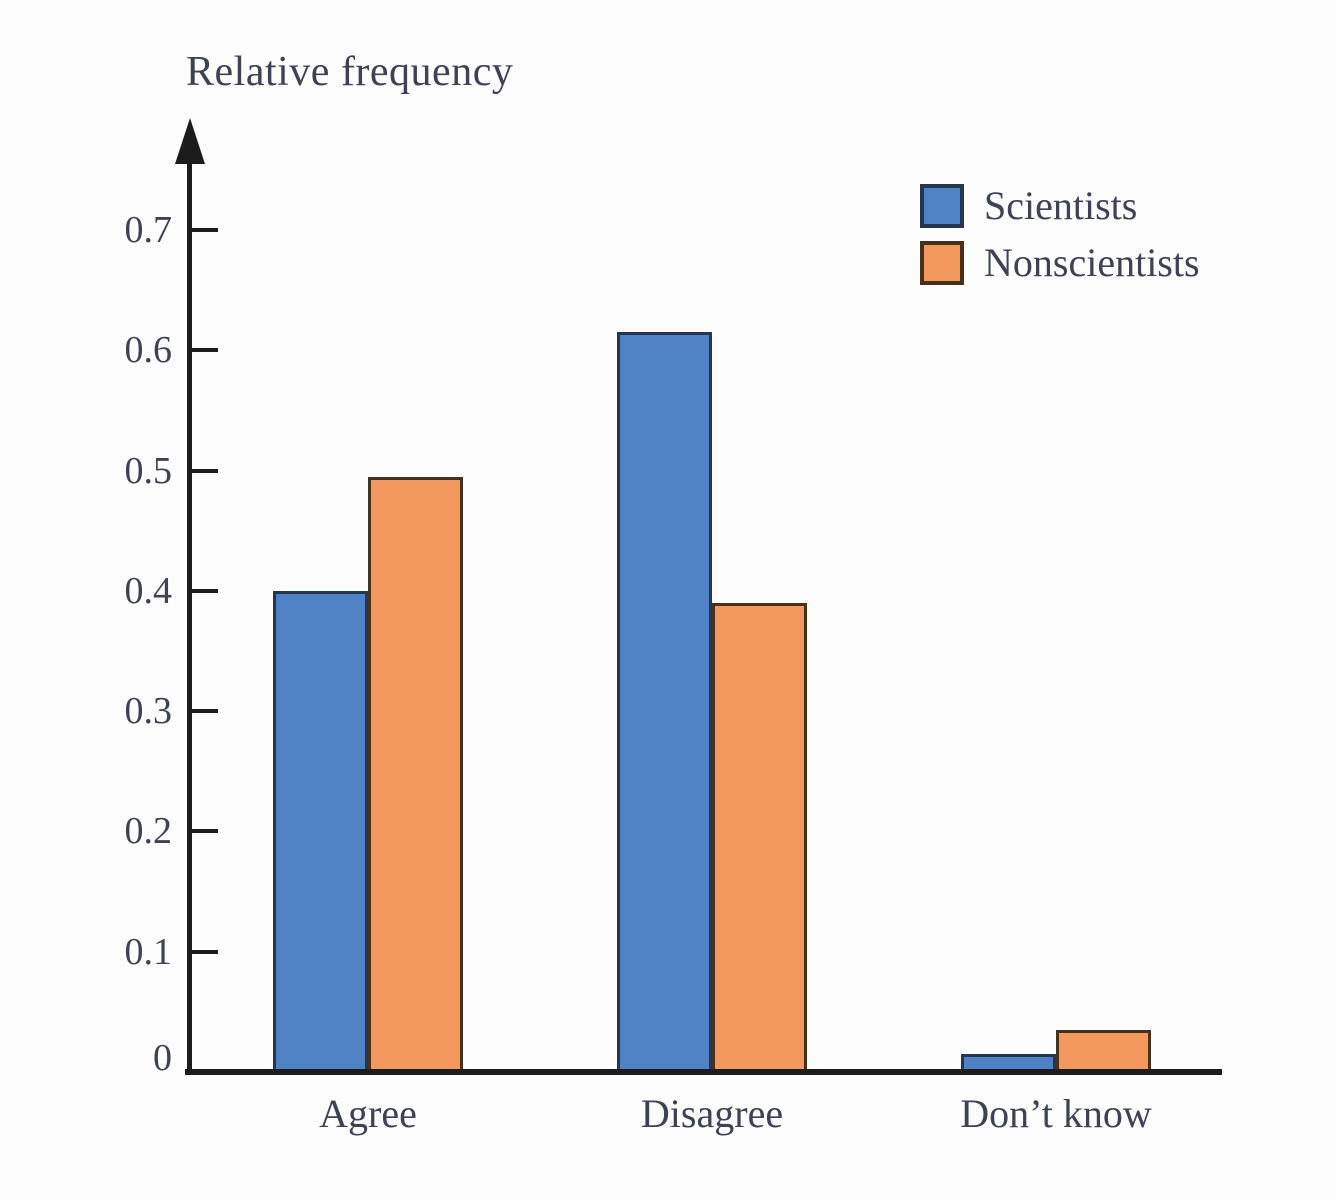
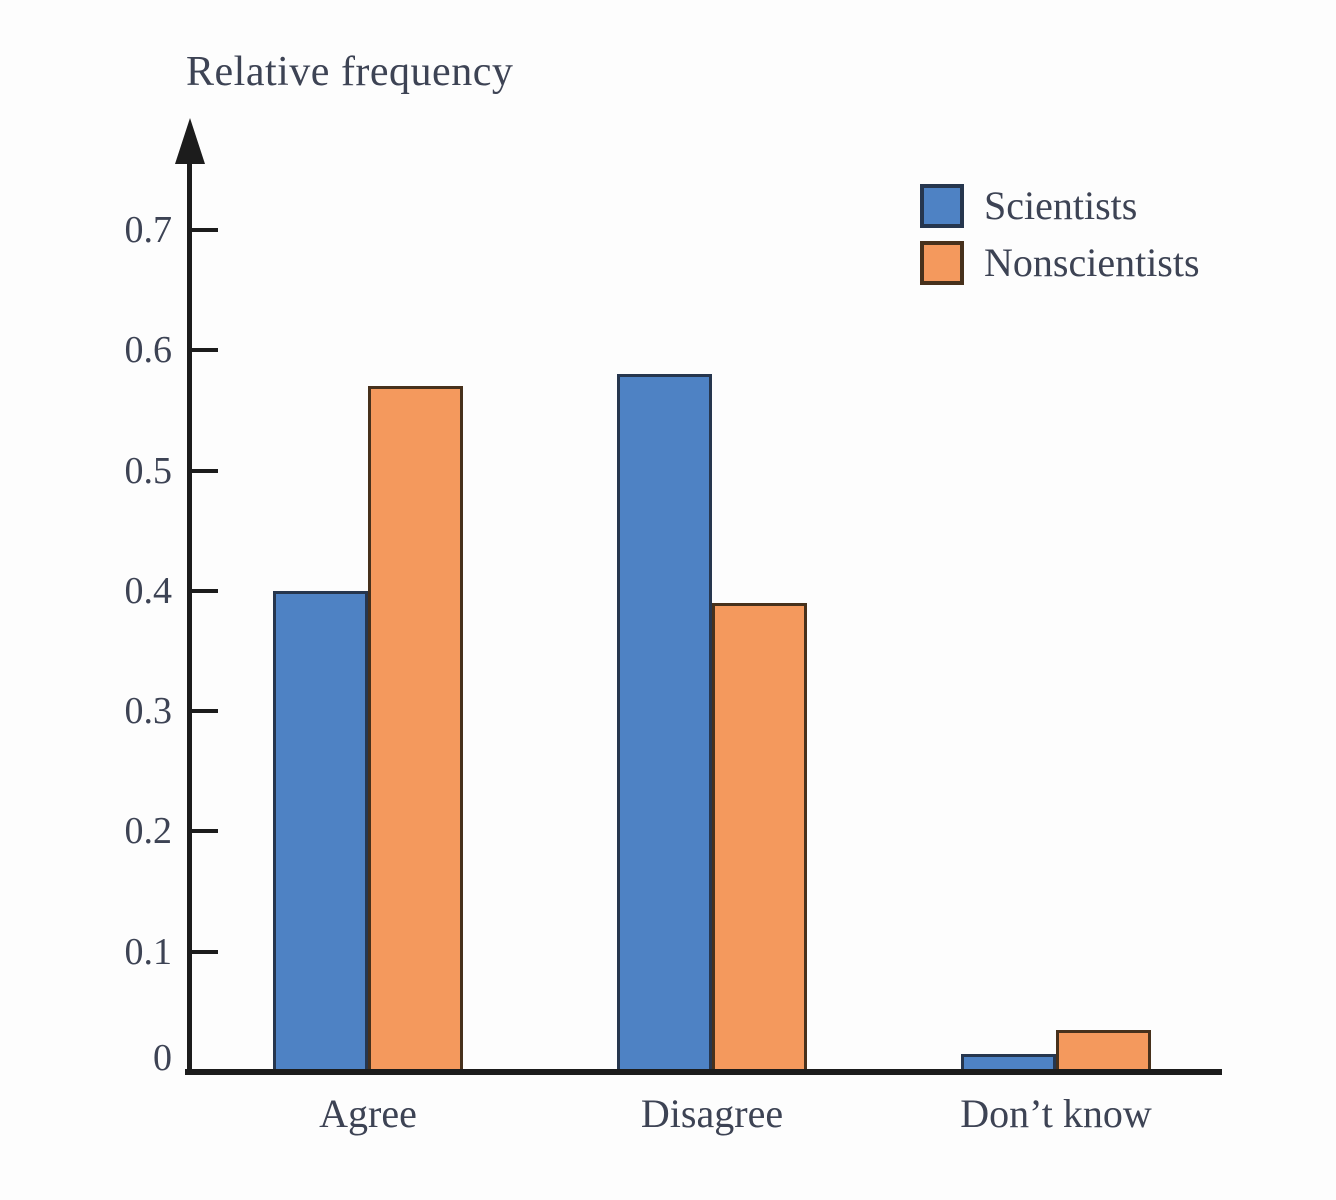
Nonscientists/Agree: 0.495 -> 0.570
Scientists/Disagree: 0.615 -> 0.580
